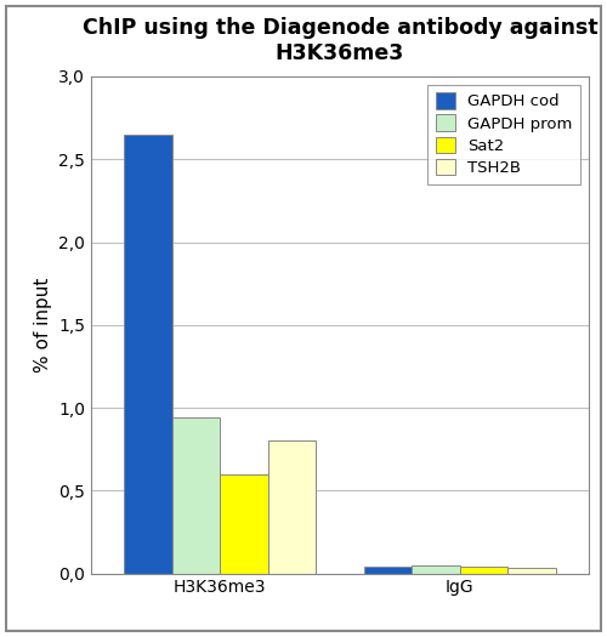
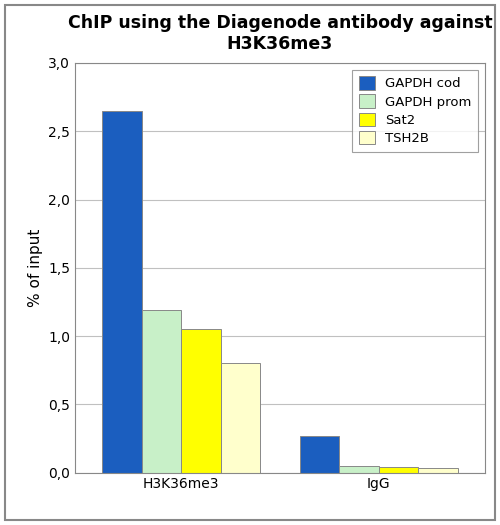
GAPDH prom/H3K36me3: 0,94 -> 1,19
Sat2/H3K36me3: 0,60 -> 1,05
GAPDH cod/IgG: 0,04 -> 0,27
